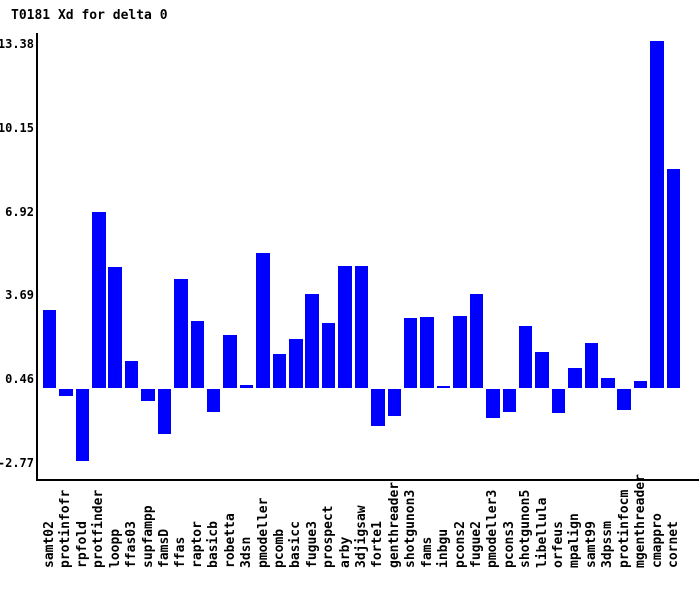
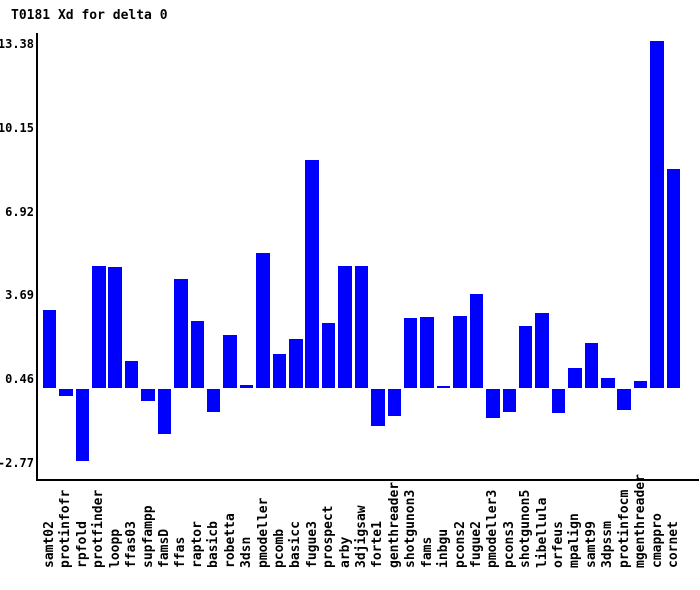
protfinder: 6.8 -> 4.7
fugue3: 3.6 -> 8.8
libellula: 1.4 -> 2.9
